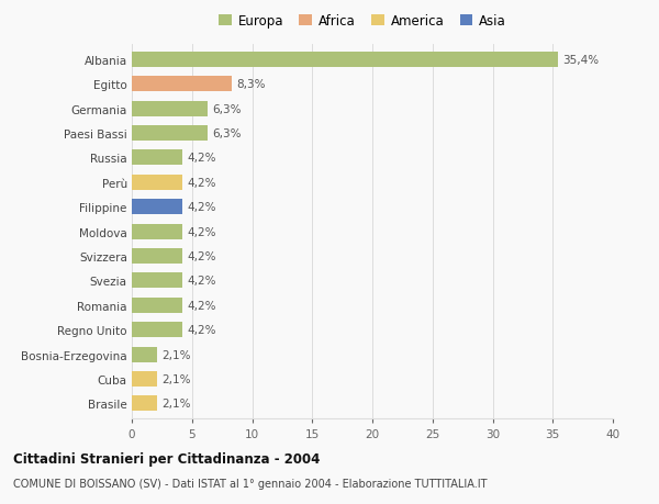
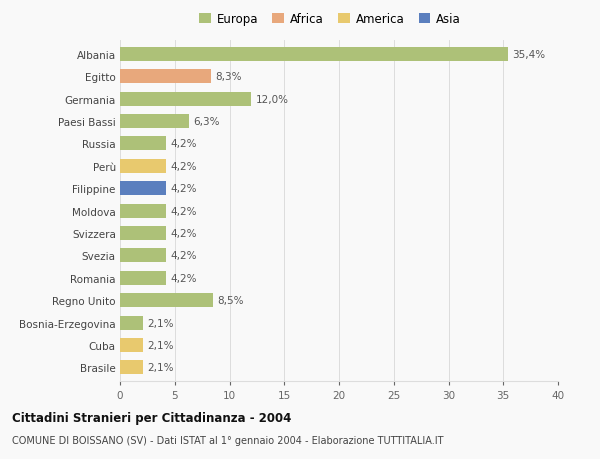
Germania: 6,3% -> 12,0%
Regno Unito: 4,2% -> 8,5%
